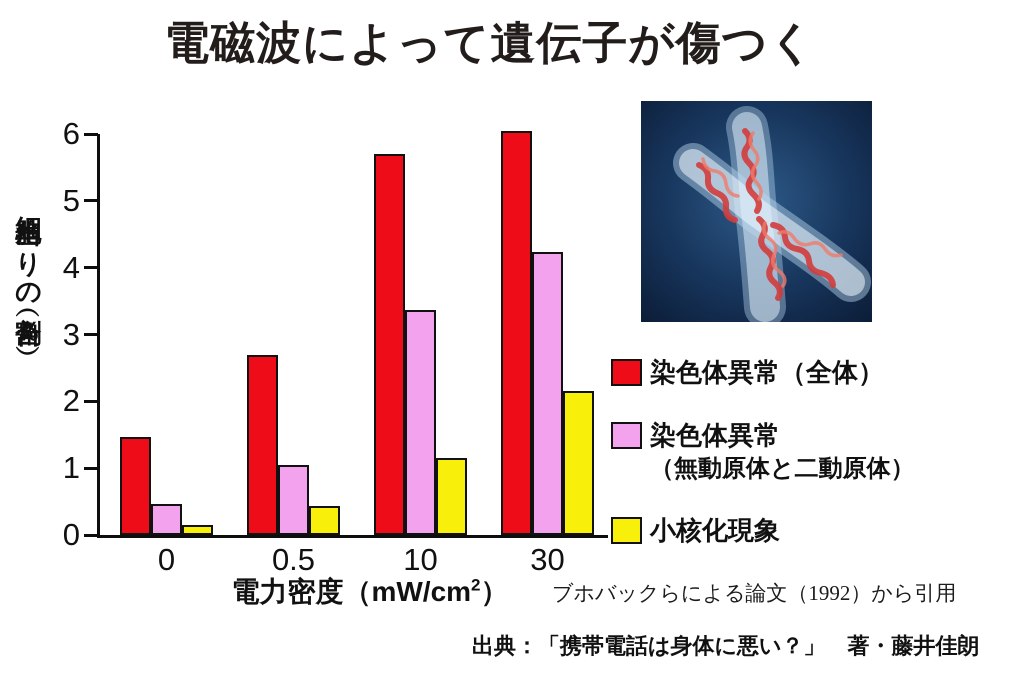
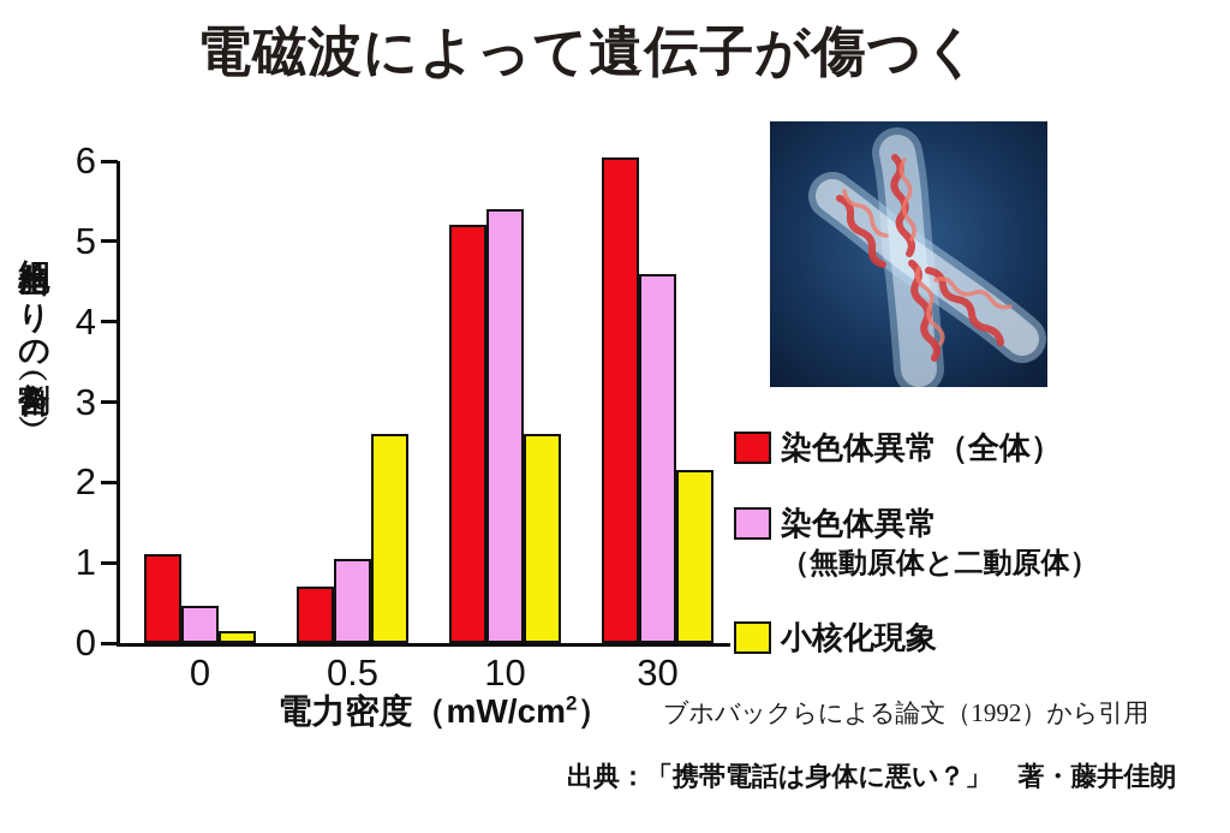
染色体異常（全体）/0: 1.5 -> 1.1
染色体異常（全体）/0.5: 2.7 -> 0.7
小核化現象/0.5: 0.4 -> 2.6
染色体異常（全体）/10: 5.7 -> 5.2
染色体異常（無動原体と二動原体）/10: 3.4 -> 5.4
小核化現象/10: 1.1 -> 2.6
染色体異常（無動原体と二動原体）/30: 4.2 -> 4.6
